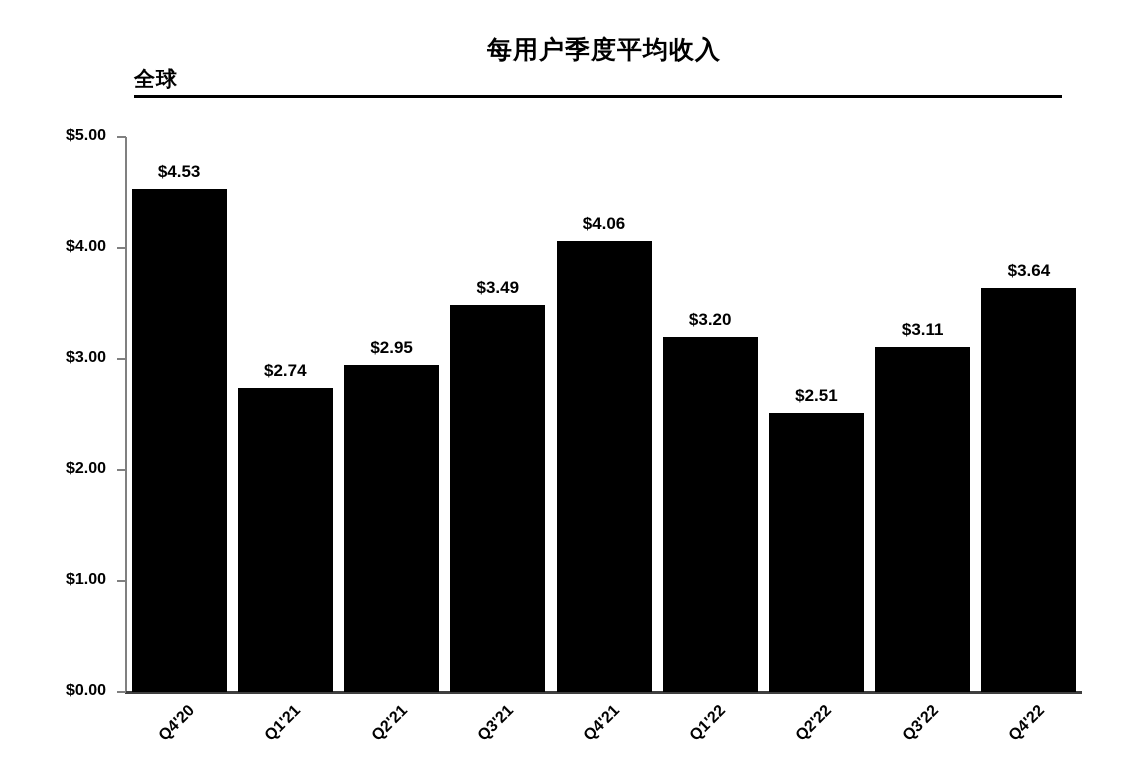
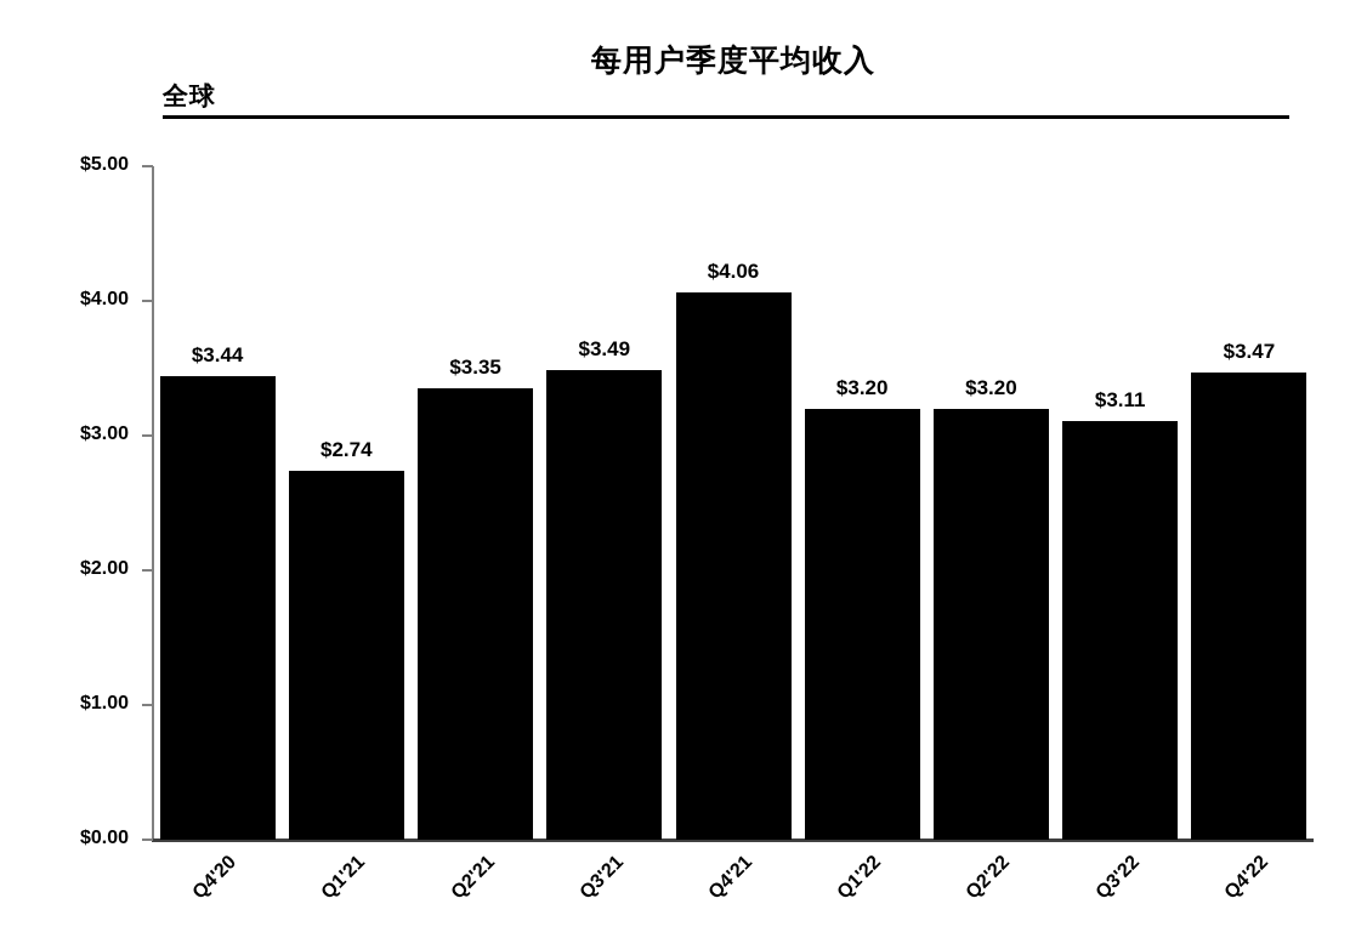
Q4'20: $4.53 -> $3.44
Q2'21: $2.95 -> $3.35
Q2'22: $2.51 -> $3.20
Q4'22: $3.64 -> $3.47
